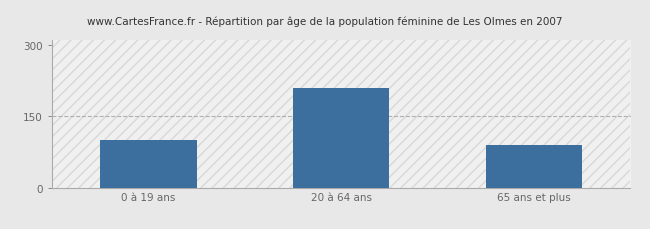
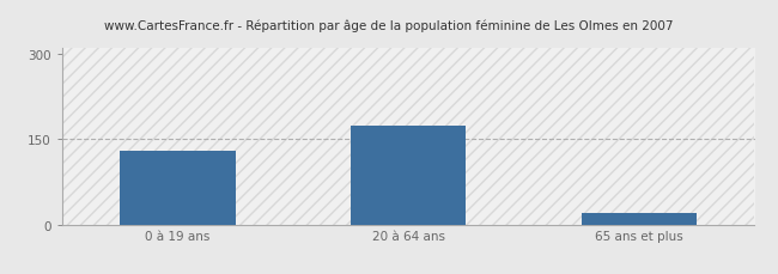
0 à 19 ans: 100 -> 130
20 à 64 ans: 210 -> 175
65 ans et plus: 90 -> 20
